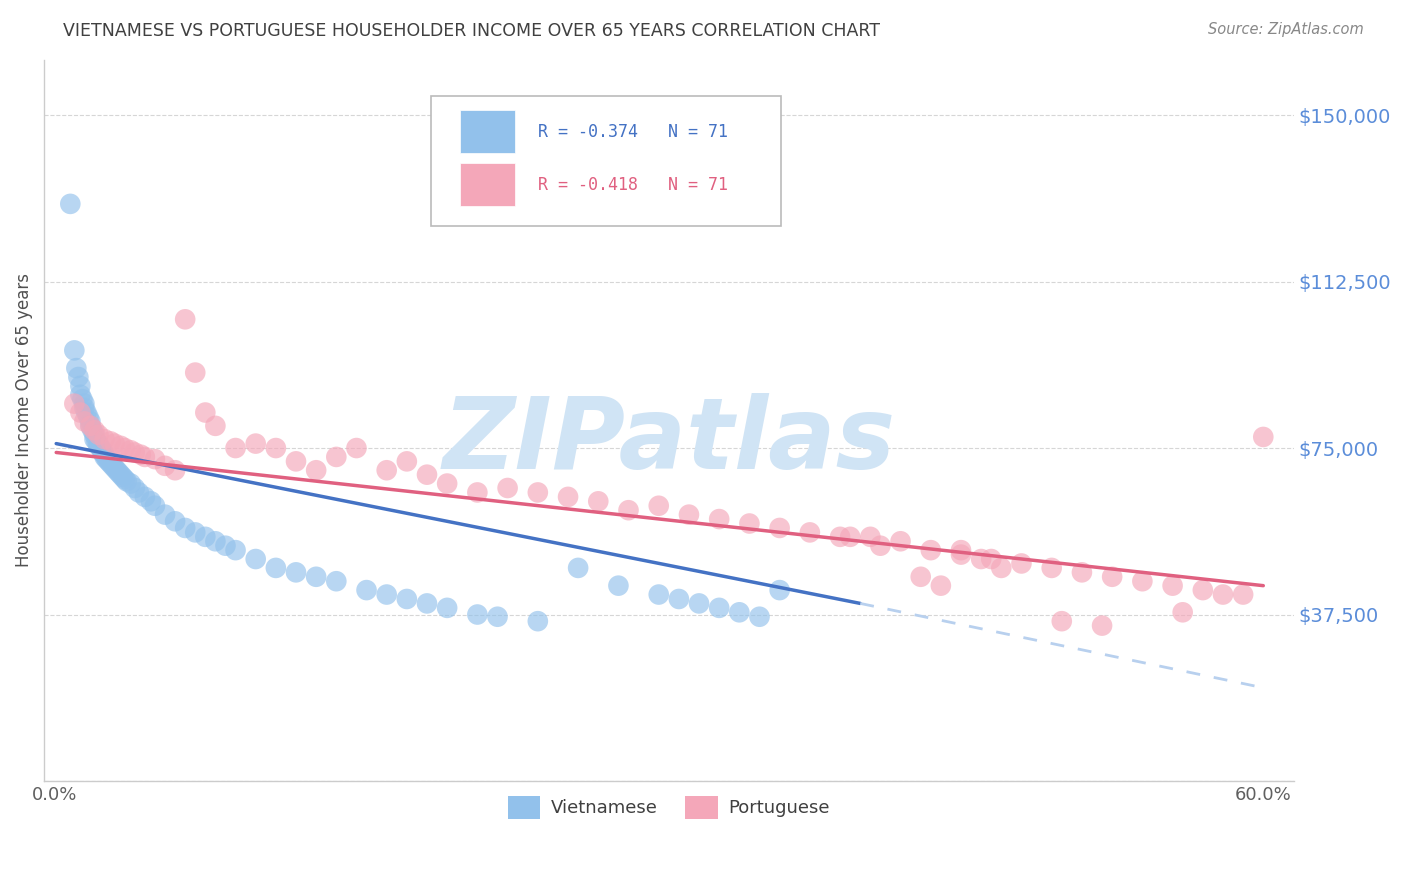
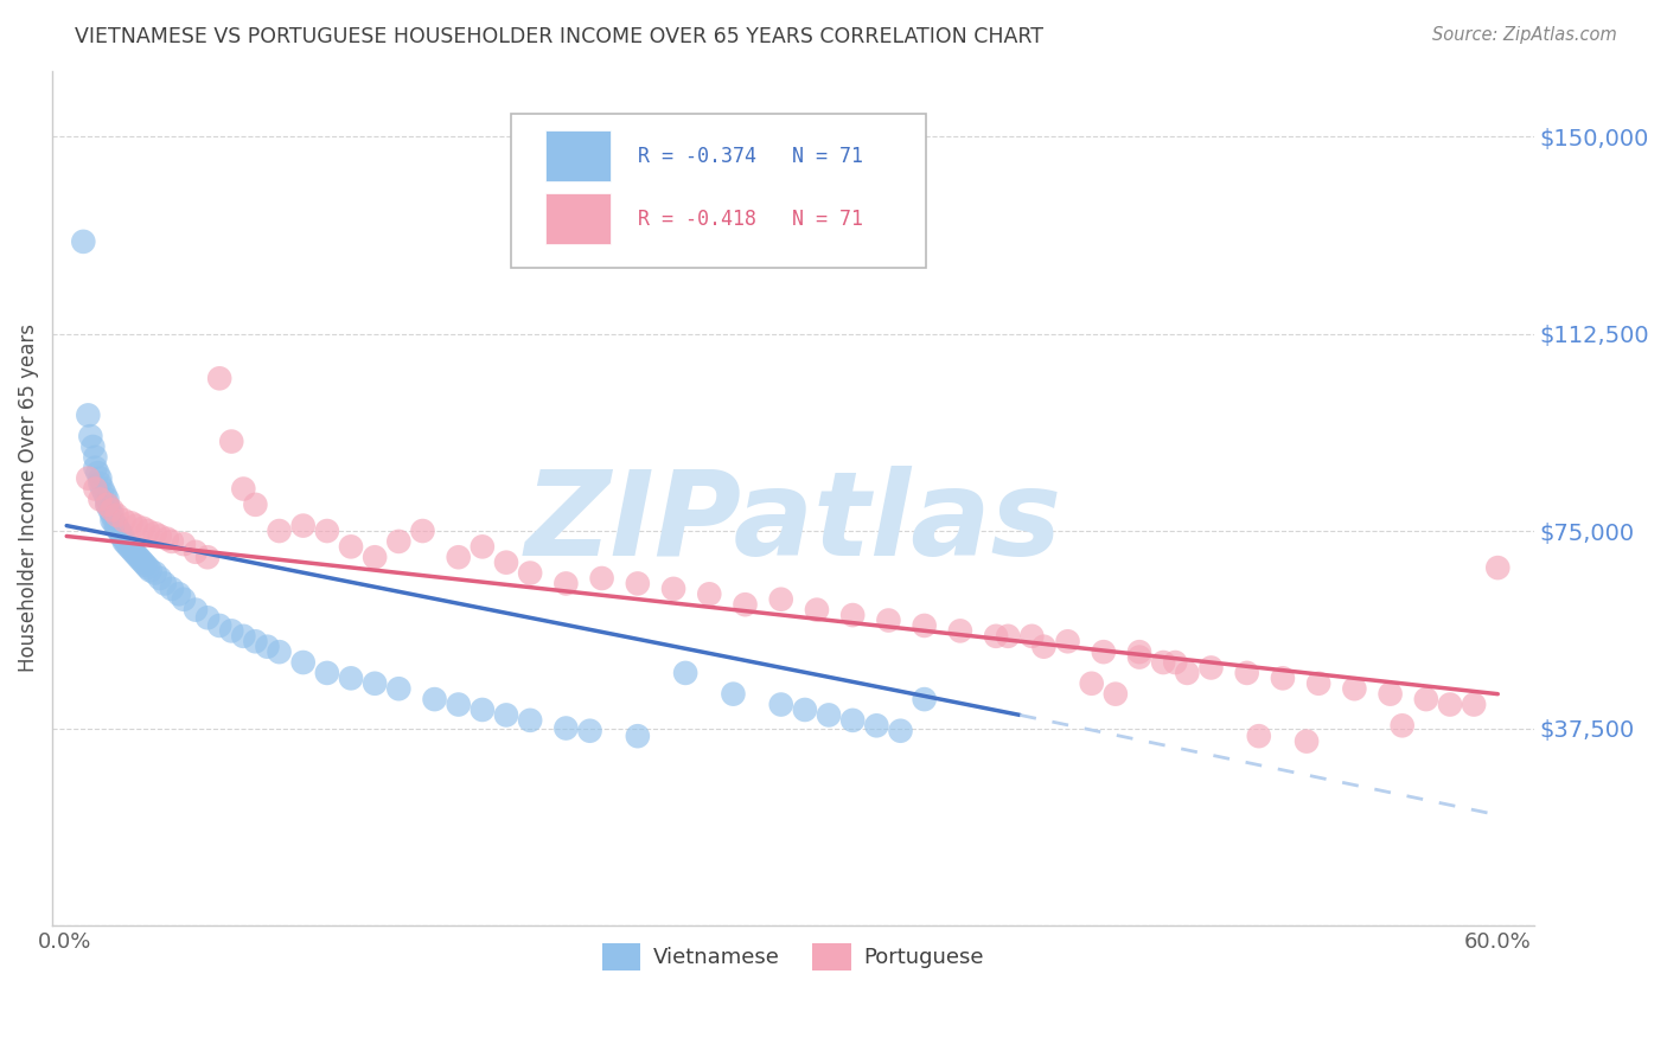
Portuguese/60.0%: $77,500 -> $68,000
